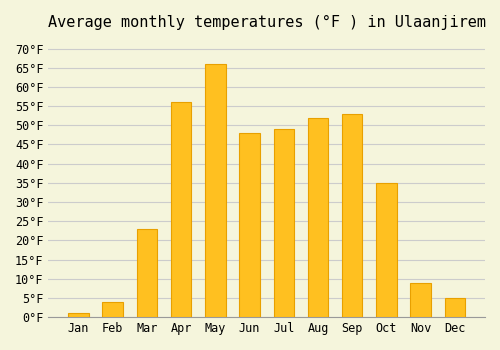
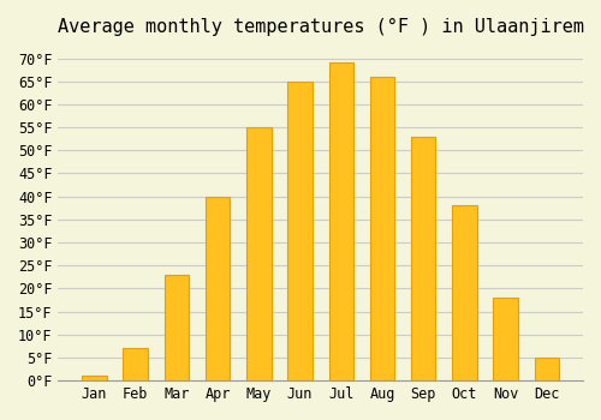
Feb: 4°F -> 7°F
Apr: 56°F -> 40°F
May: 66°F -> 55°F
Jun: 48°F -> 65°F
Jul: 49°F -> 69°F
Aug: 52°F -> 66°F
Oct: 35°F -> 38°F
Nov: 9°F -> 18°F
